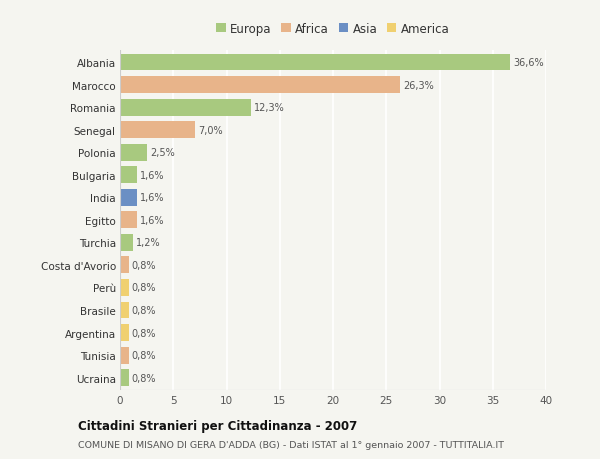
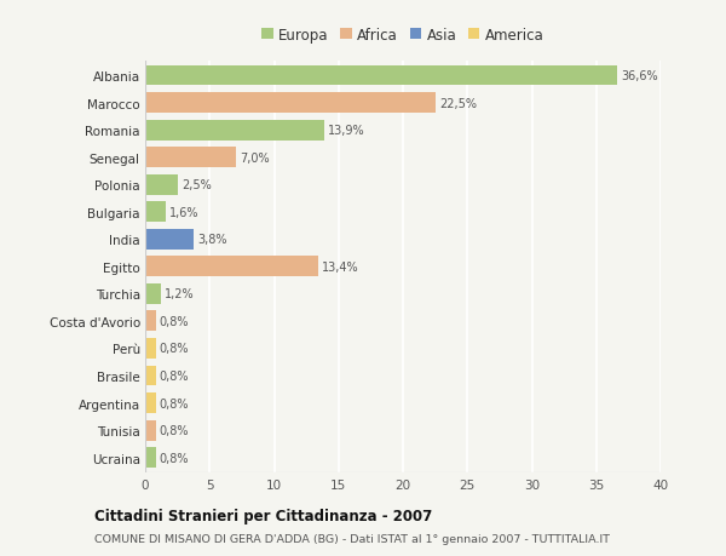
Marocco: 26,3% -> 22,5%
Romania: 12,3% -> 13,9%
India: 1,6% -> 3,8%
Egitto: 1,6% -> 13,4%
